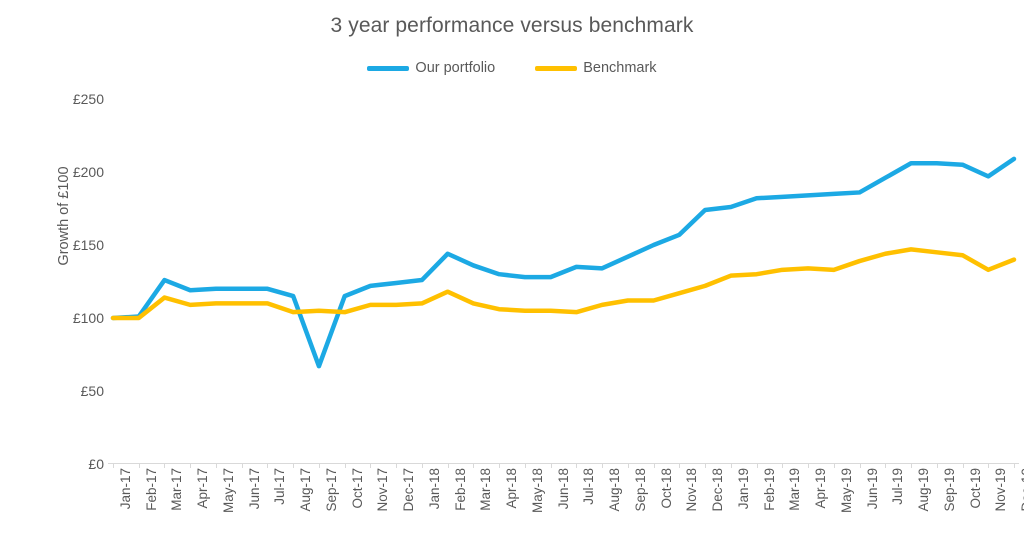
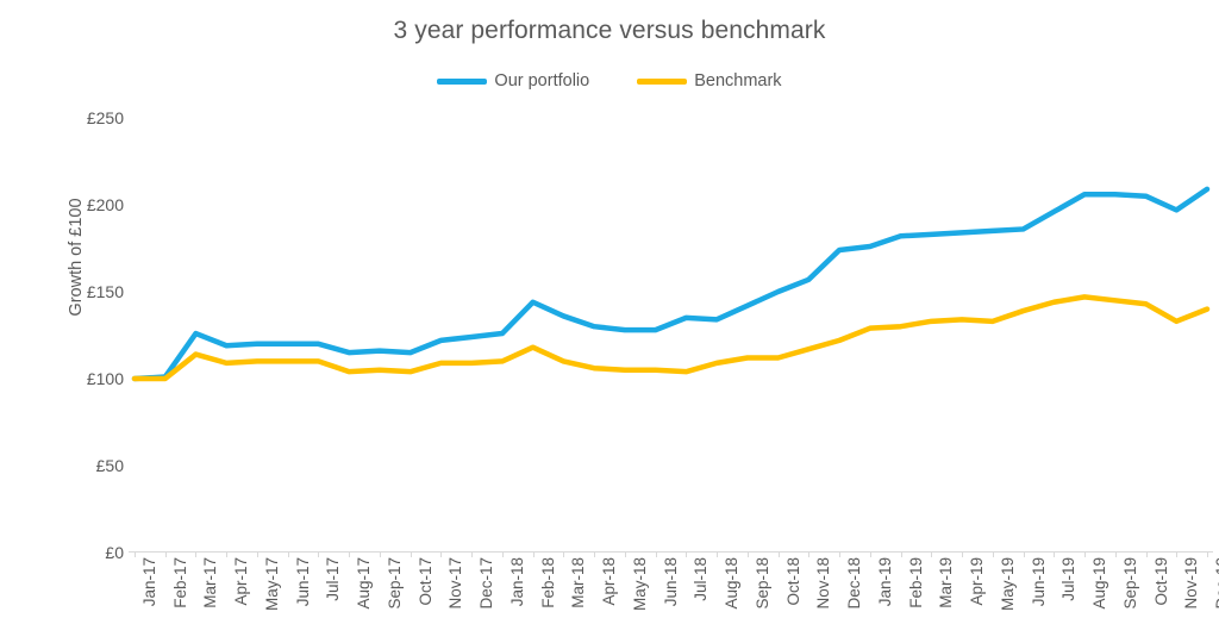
Our portfolio/Sep-17: £67 -> £116
